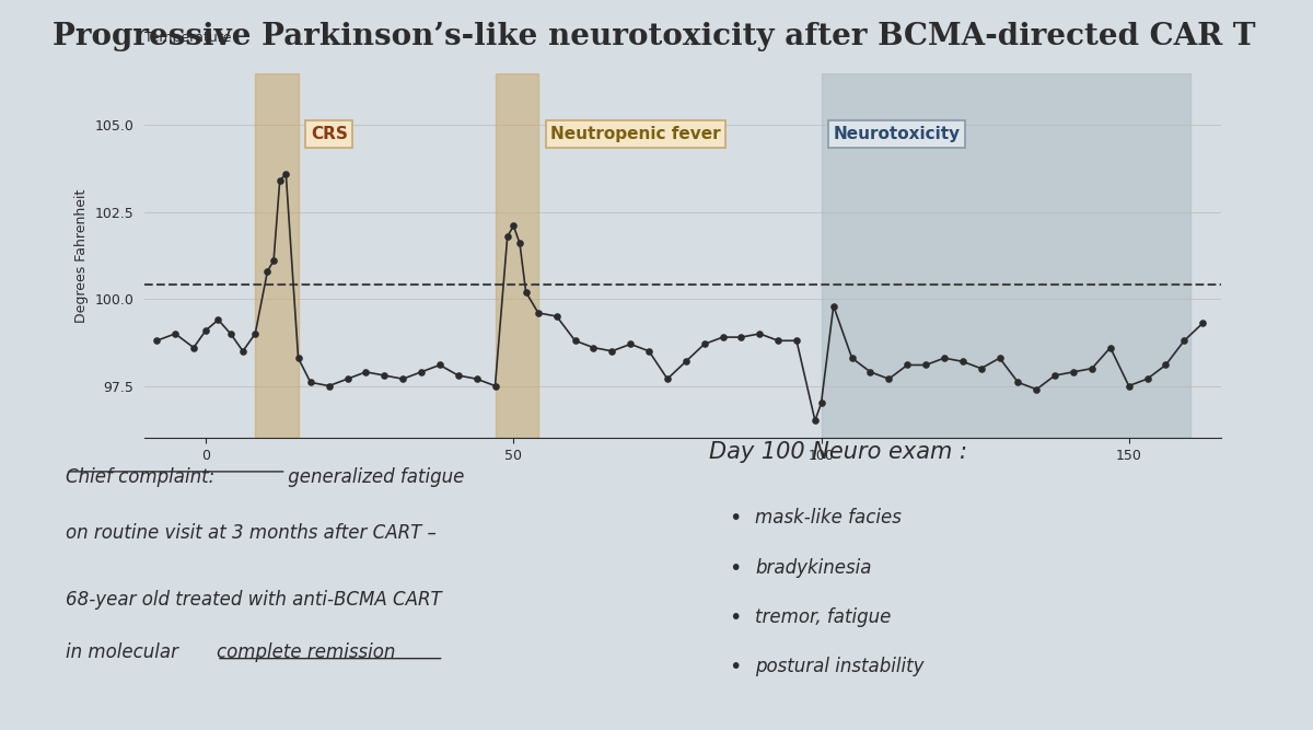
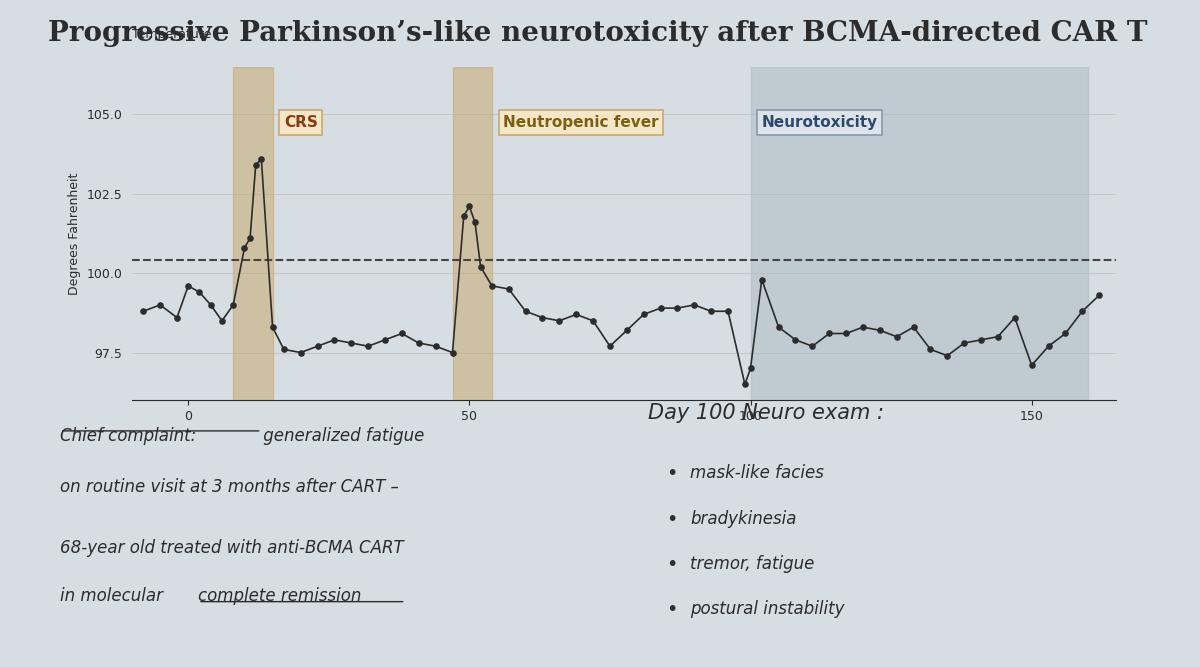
0: 99.1 -> 99.6
150: 97.5 -> 97.1
